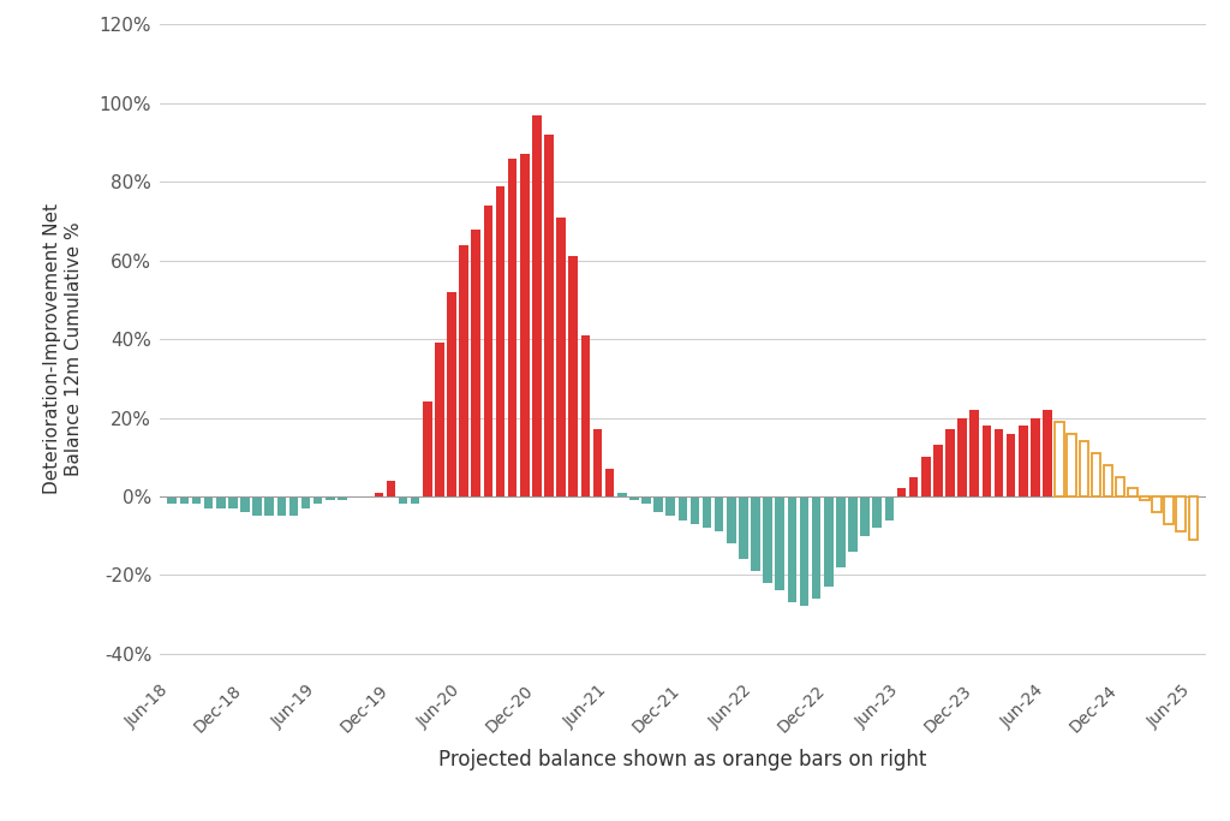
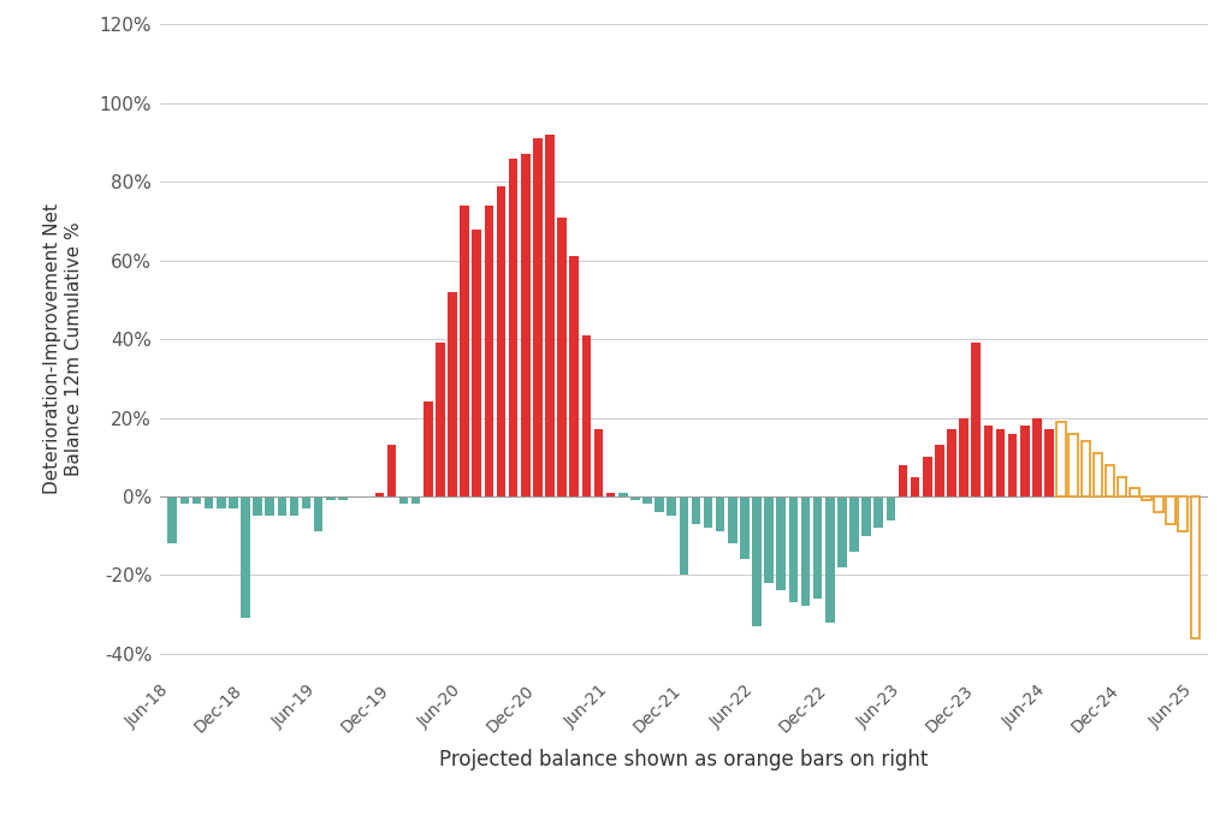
Jun-18: -2% -> -12%
Dec-18: -4% -> -31%
Jun-19: -2% -> -9%
Dec-19: 4% -> 13%
Jun-20: 64% -> 74%
Dec-20: 97% -> 91%
Jun-21: 7% -> 1%
Dec-21: -6% -> -20%
Jun-22: -19% -> -33%
Dec-22: -23% -> -32%
Jun-23: 2% -> 8%
Dec-23: 22% -> 39%
Jun-24: 22% -> 17%
Jun-25: -11% -> -36%
